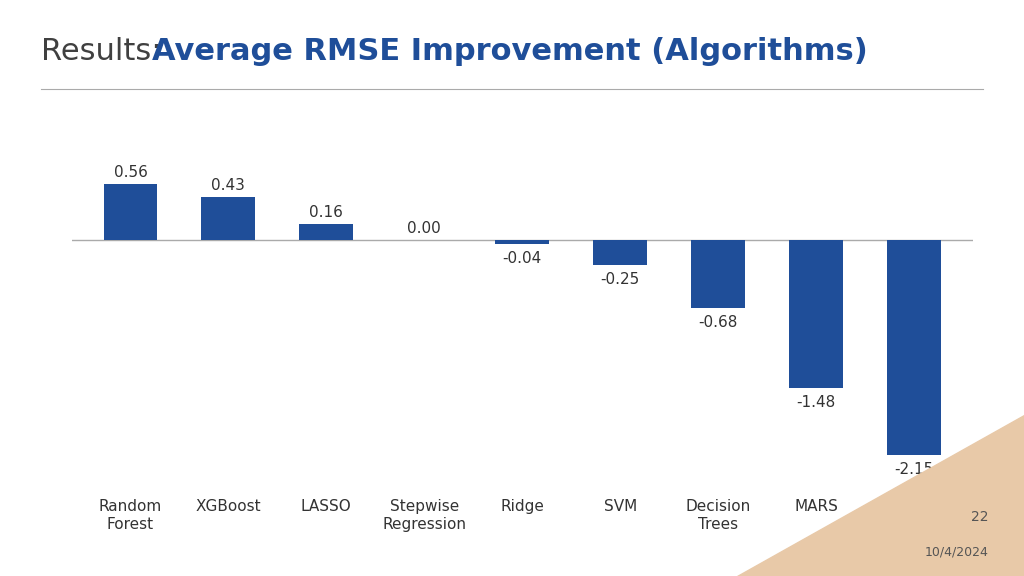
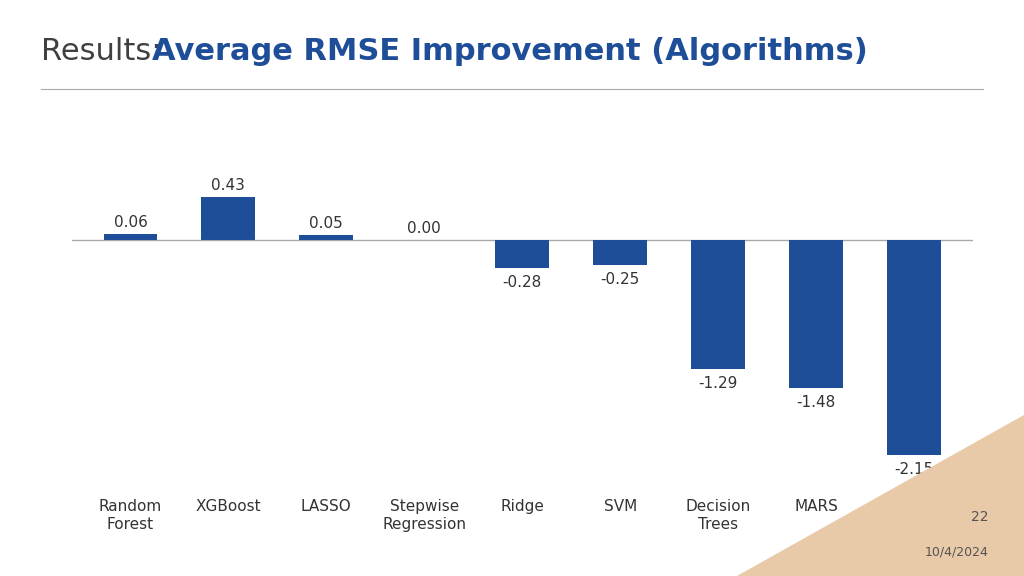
Random Forest: 0.56 -> 0.06
LASSO: 0.16 -> 0.05
Ridge: -0.04 -> -0.28
Decision Trees: -0.68 -> -1.29
